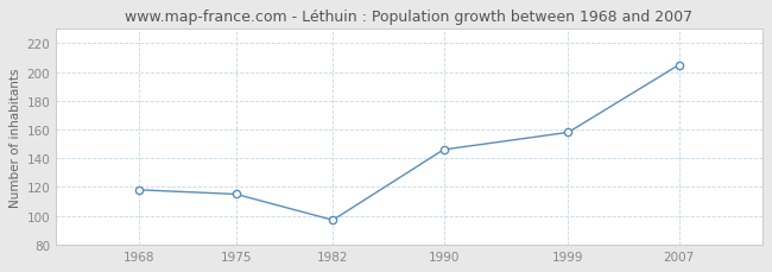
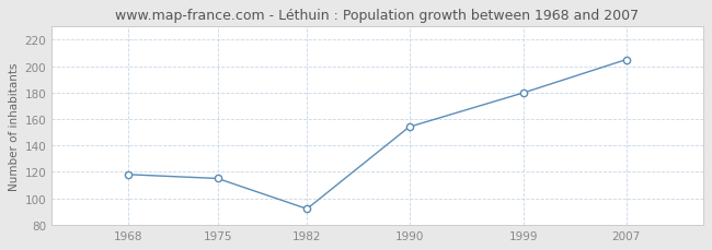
1982: 97 -> 92
1990: 146 -> 154
1999: 158 -> 180
